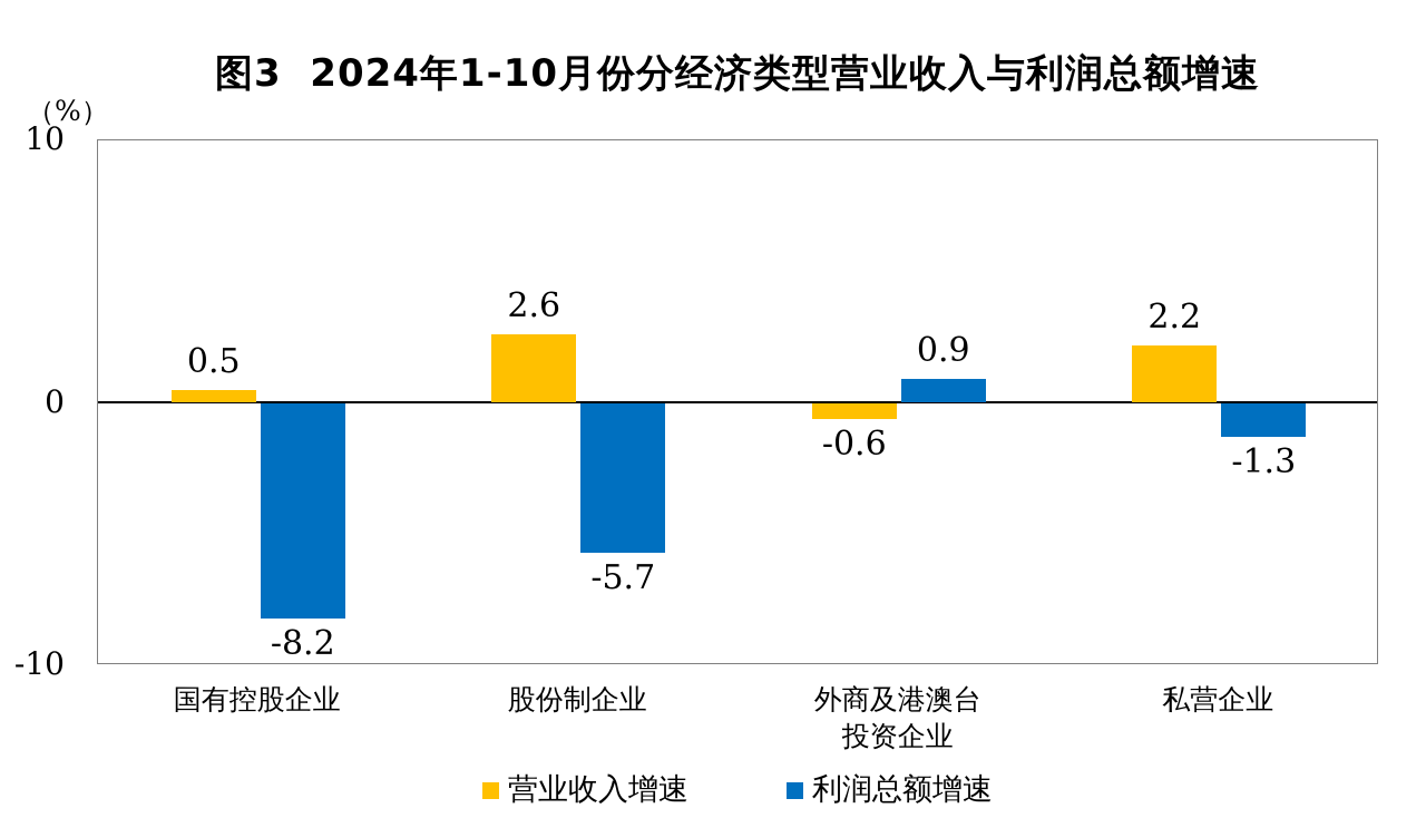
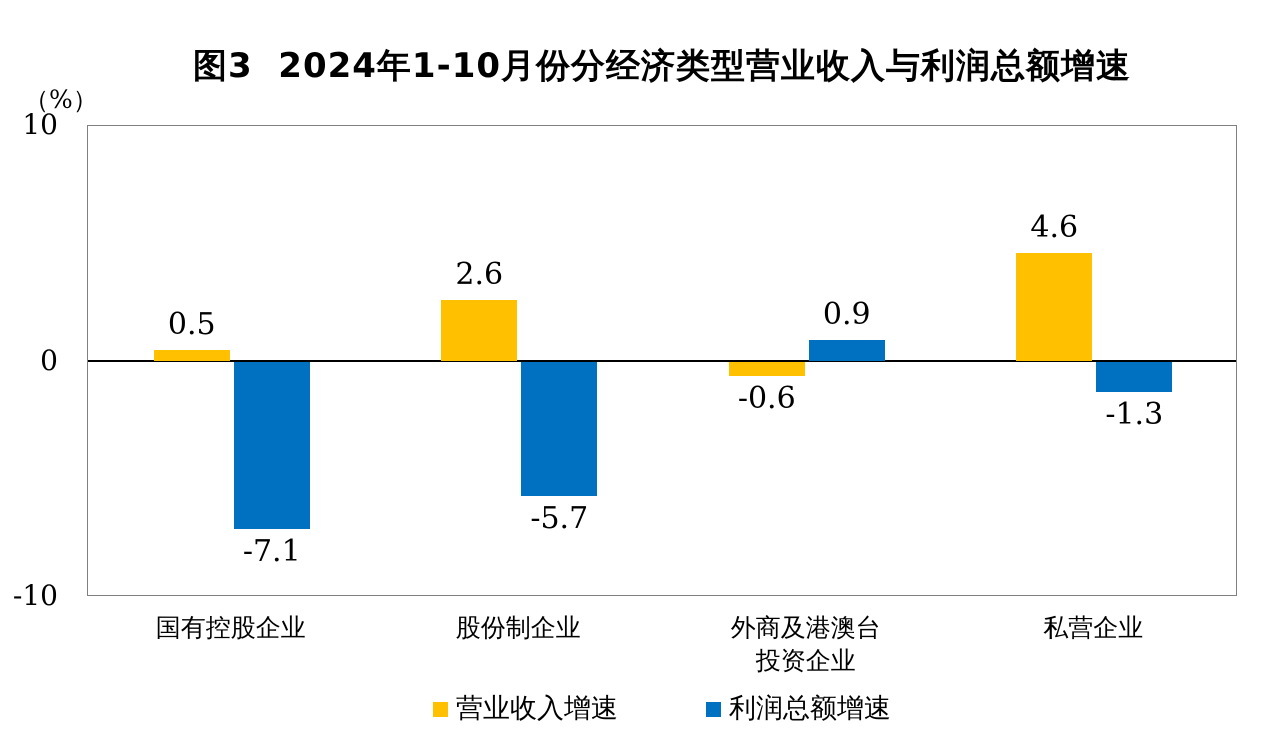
利润总额增速/国有控股企业: -8.2 -> -7.1
营业收入增速/私营企业: 2.2 -> 4.6
